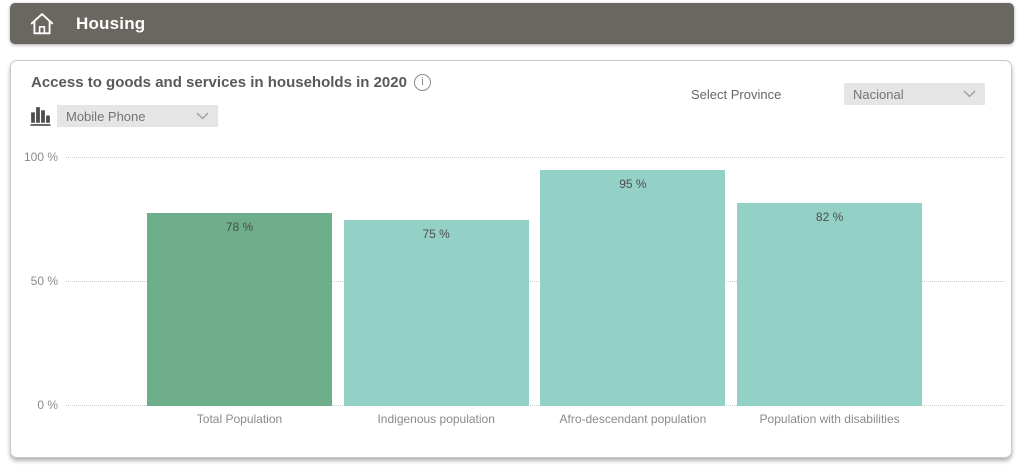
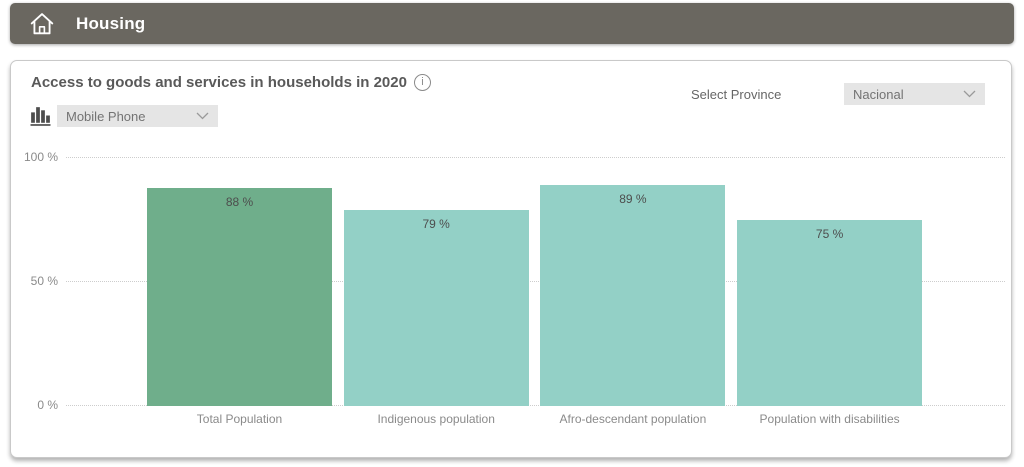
Total Population: 78 -> 88
Indigenous population: 75 -> 79
Afro-descendant population: 95 -> 89
Population with disabilities: 82 -> 75
